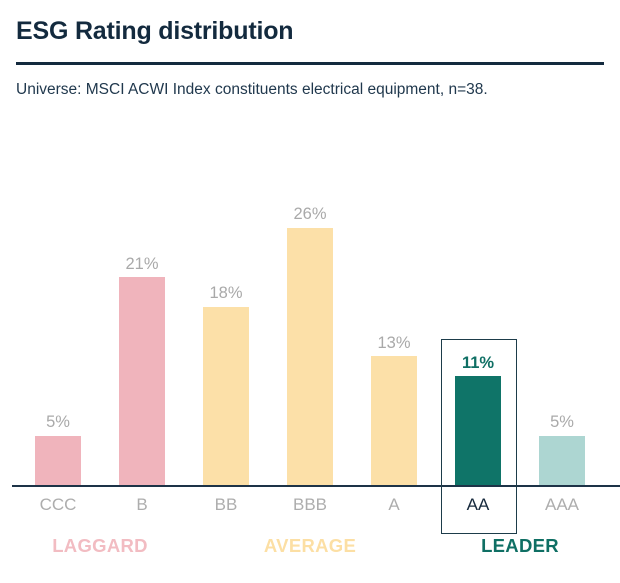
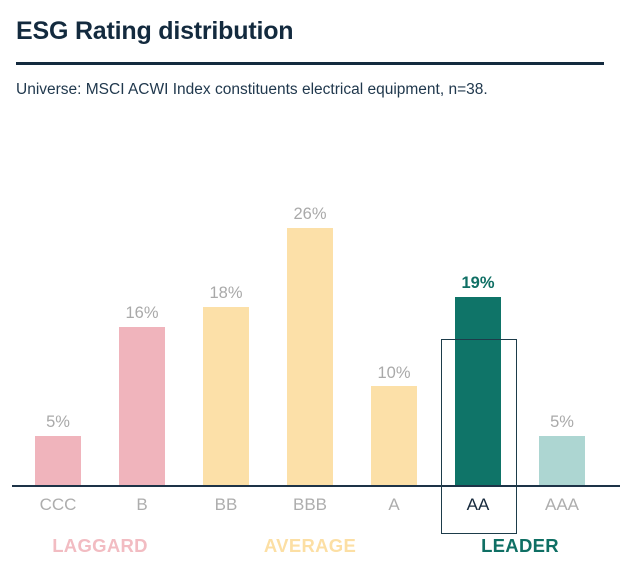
B: 21% -> 16%
A: 13% -> 10%
AA: 11% -> 19%
